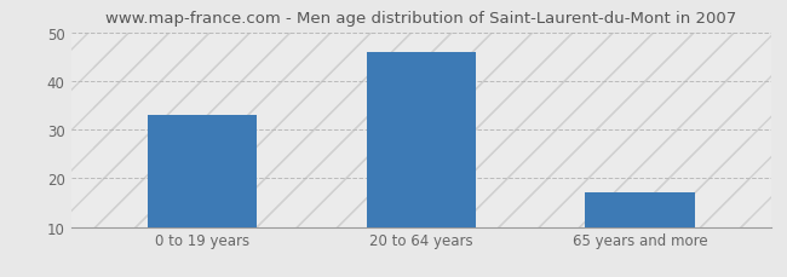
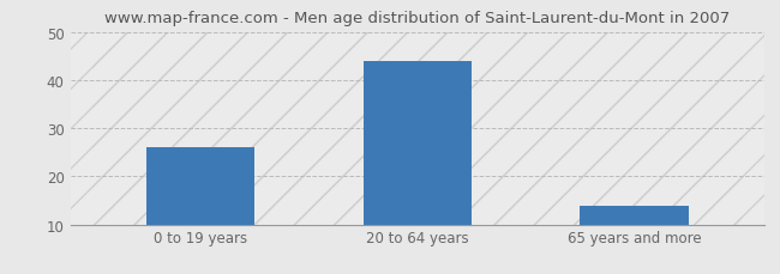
0 to 19 years: 33 -> 26
20 to 64 years: 46 -> 44
65 years and more: 17 -> 14
